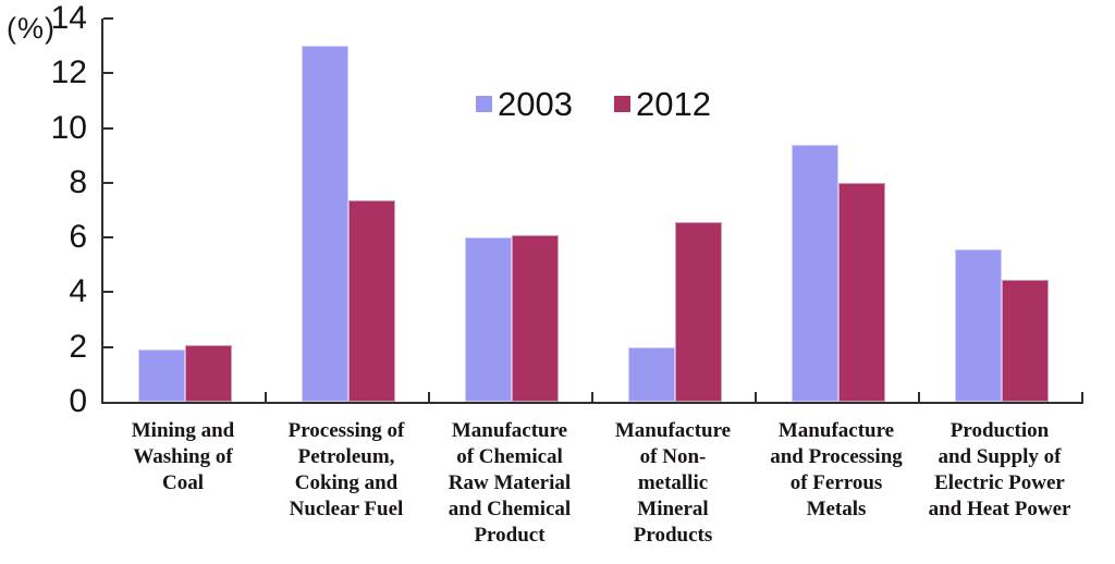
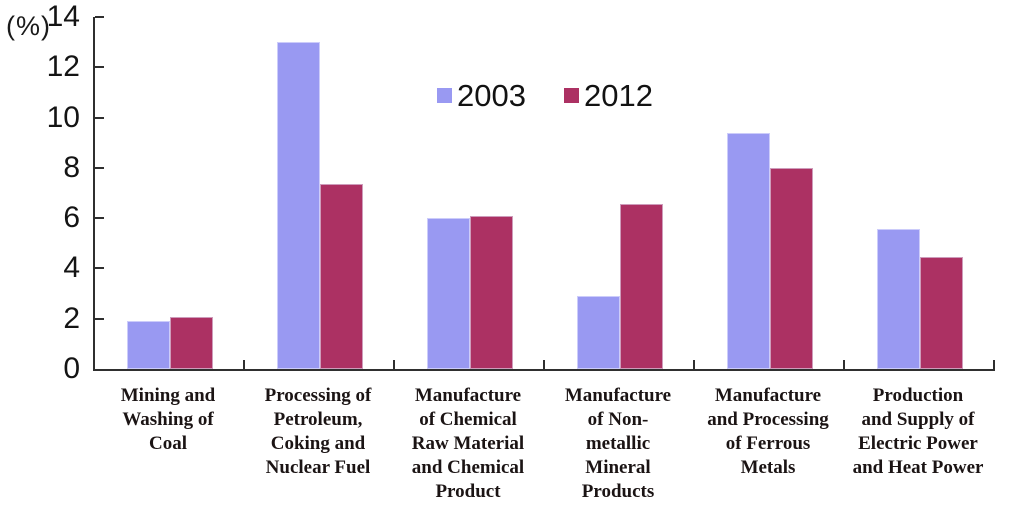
2003/Manufacture of Non-metallic Mineral Products: 2.0 -> 2.9
